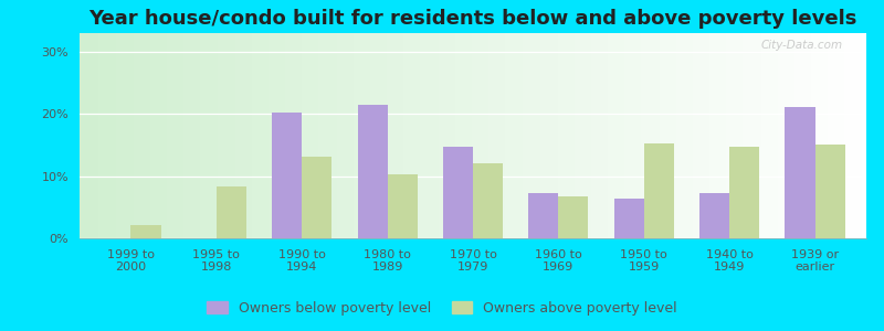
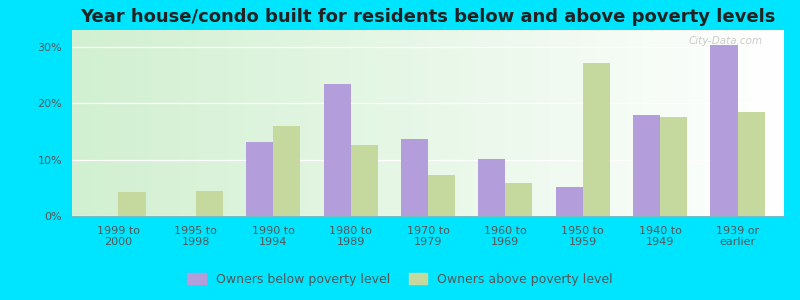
Owners above poverty level/1999 to 2000: 2.2% -> 4.2%
Owners above poverty level/1995 to 1998: 8.3% -> 4.4%
Owners below poverty level/1990 to 1994: 20.3% -> 13.2%
Owners above poverty level/1990 to 1994: 13.2% -> 16.0%
Owners below poverty level/1980 to 1989: 21.5% -> 23.4%
Owners above poverty level/1980 to 1989: 10.3% -> 12.6%
Owners below poverty level/1970 to 1979: 14.8% -> 13.6%
Owners above poverty level/1970 to 1979: 12.0% -> 7.2%
Owners below poverty level/1960 to 1969: 7.2% -> 10.2%
Owners above poverty level/1960 to 1969: 6.8% -> 5.8%
Owners below poverty level/1950 to 1959: 6.3% -> 5.2%
Owners above poverty level/1950 to 1959: 15.3% -> 27.2%
Owners below poverty level/1940 to 1949: 7.2% -> 18.0%
Owners above poverty level/1940 to 1949: 14.8% -> 17.6%
Owners below poverty level/1939 or earlier: 21.2% -> 30.4%
Owners above poverty level/1939 or earlier: 15.0% -> 18.4%
